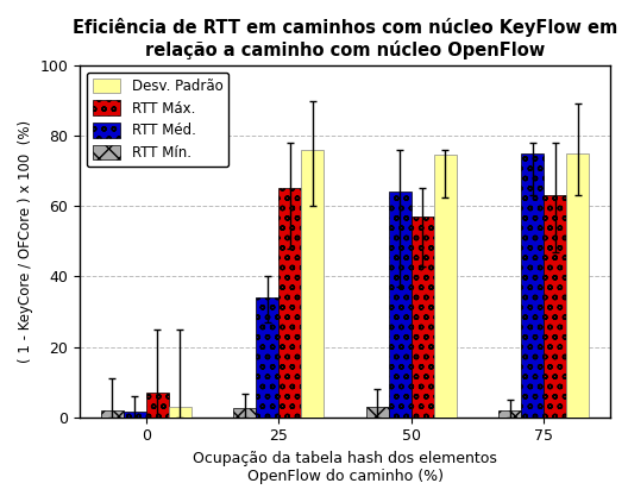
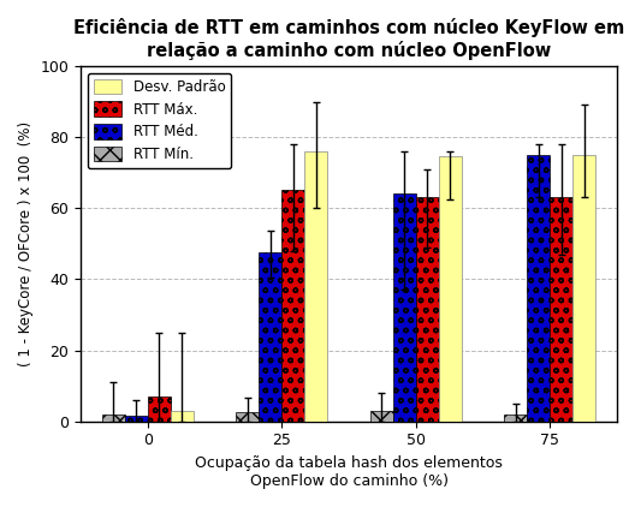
RTT Méd./25: 34.0 -> 47.5
RTT Máx./50: 57 -> 63
